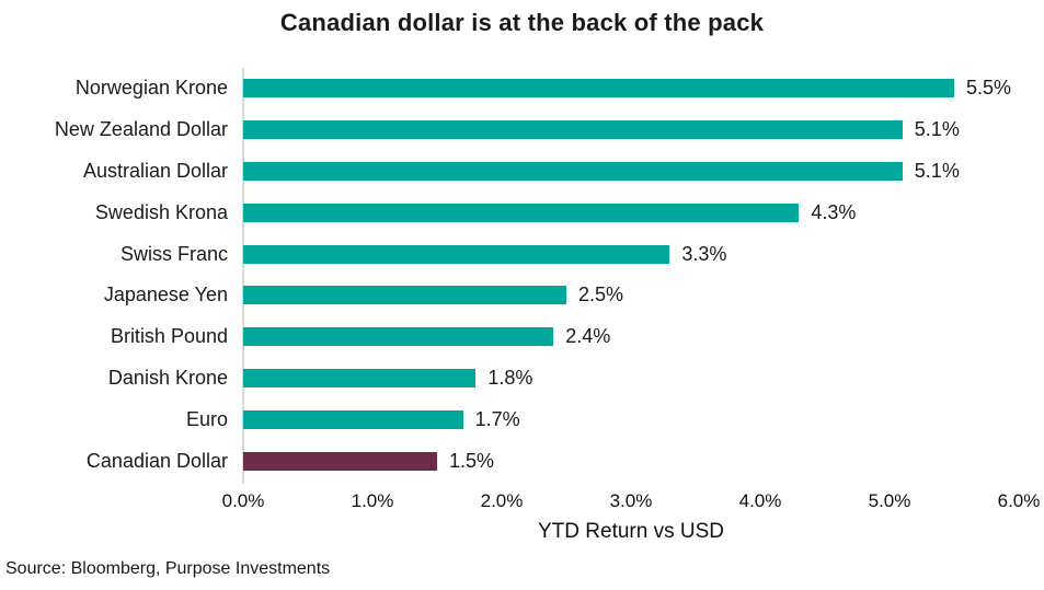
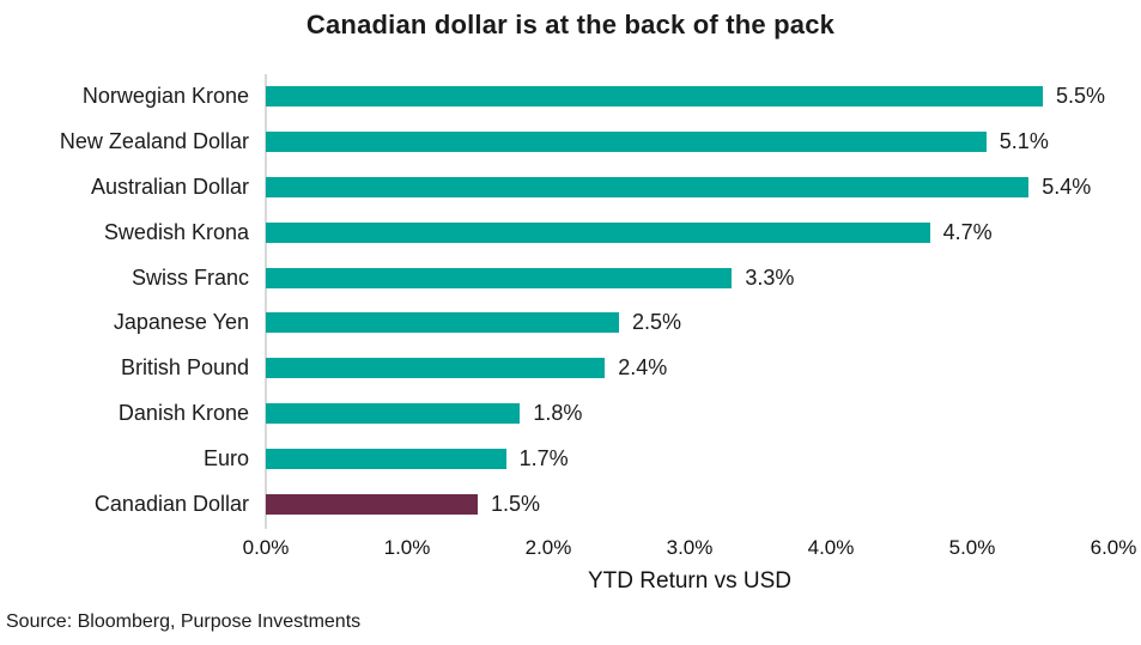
Australian Dollar: 5.1% -> 5.4%
Swedish Krona: 4.3% -> 4.7%
